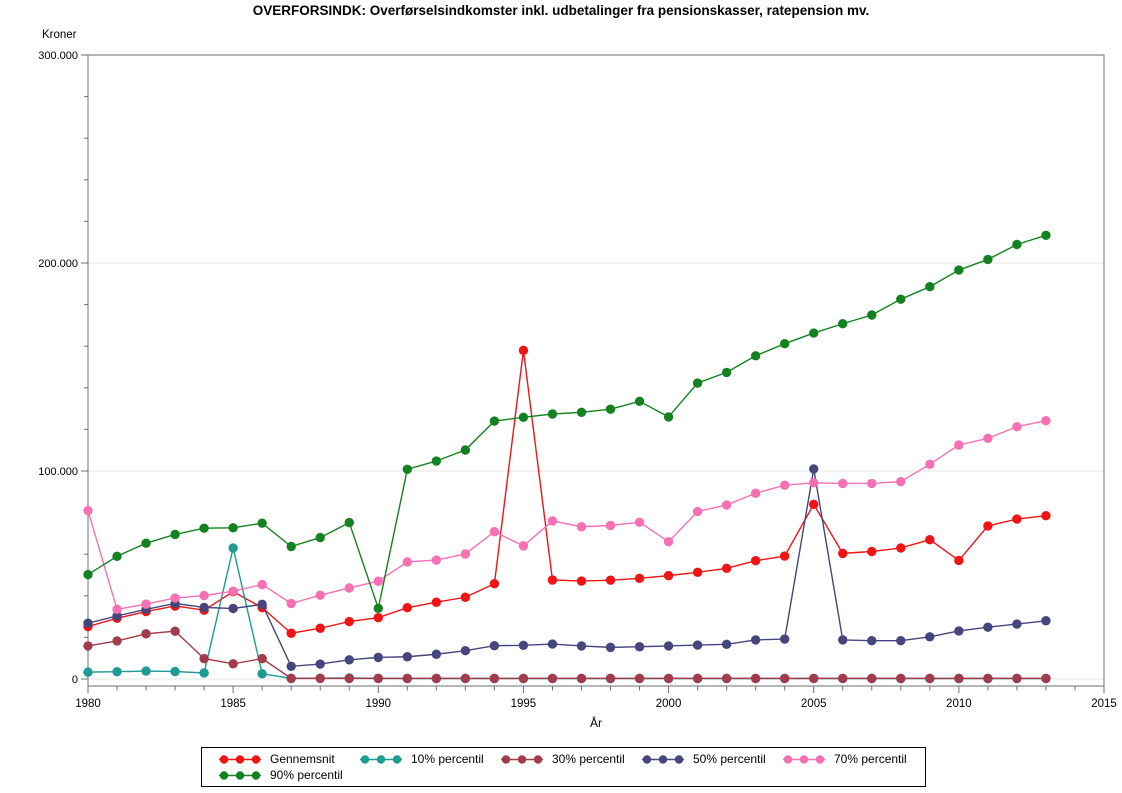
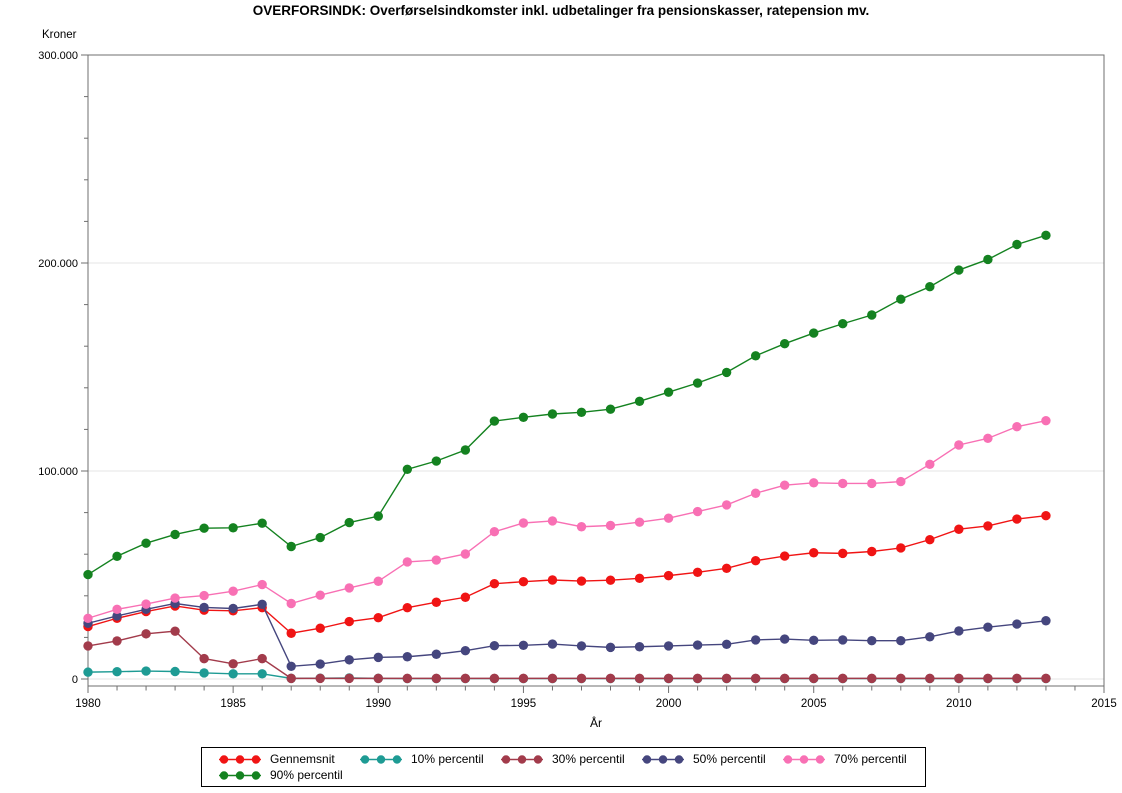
70% percentil/1980: 81000 -> 29000
Gennemsnit/1985: 42000 -> 33000
10% percentil/1985: 63000 -> 2000
90% percentil/1990: 34000 -> 78000
Gennemsnit/1995: 158000 -> 47000
70% percentil/1995: 64000 -> 75000
70% percentil/2000: 66000 -> 77000
90% percentil/2000: 126000 -> 138000
Gennemsnit/2005: 84000 -> 61000
50% percentil/2005: 101000 -> 19000
Gennemsnit/2010: 57000 -> 72000
